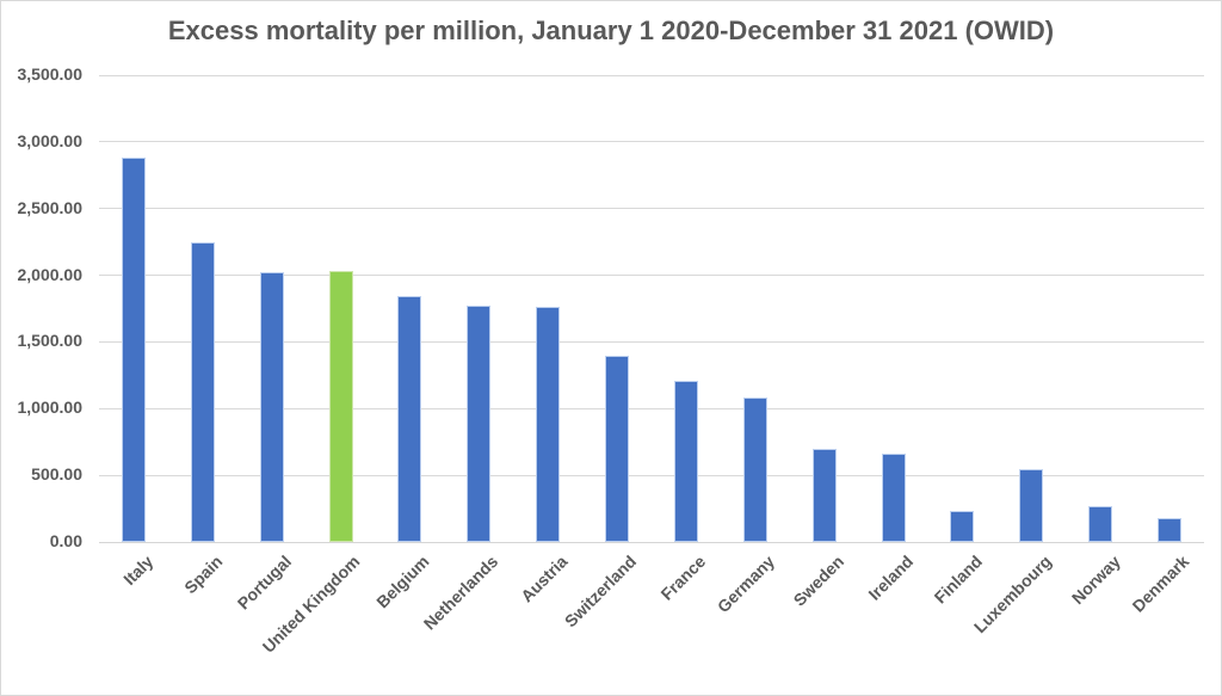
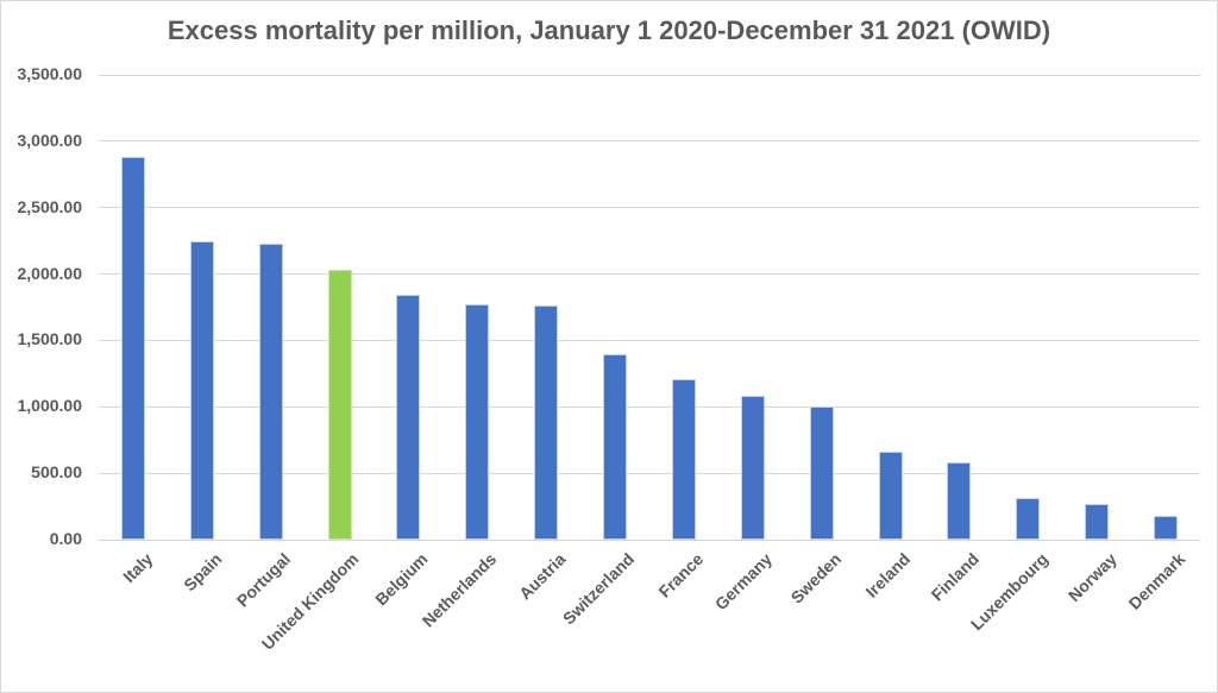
Portugal: 2020 -> 2230
Sweden: 700 -> 1000
Finland: 230 -> 580
Luxembourg: 550 -> 310
